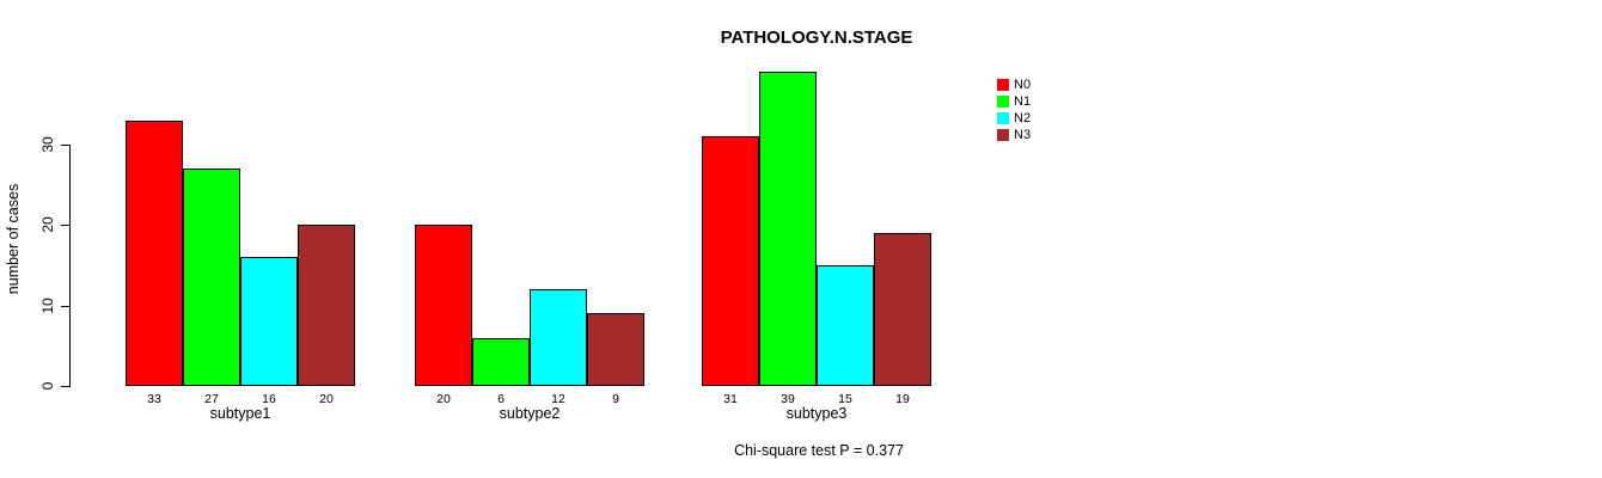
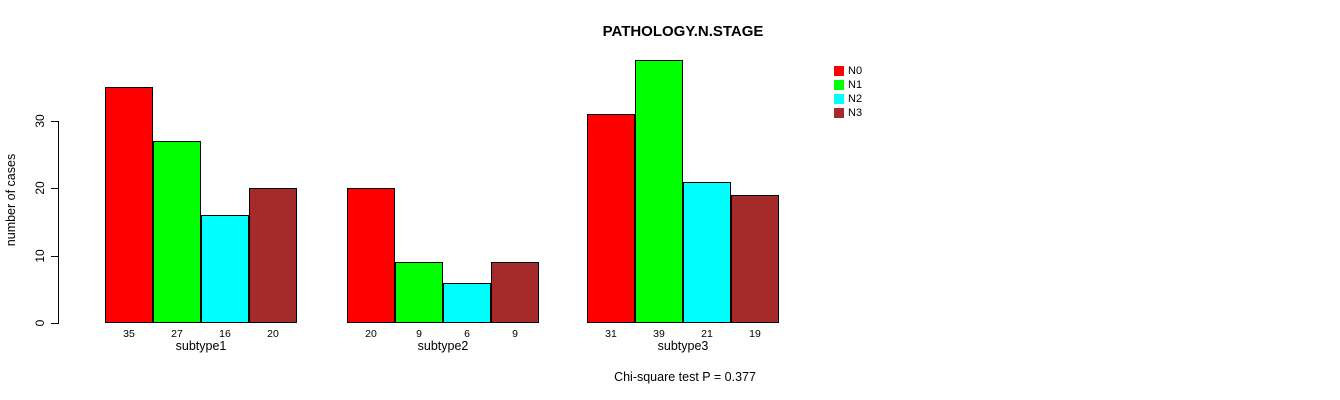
N0/subtype1: 33 -> 35
N1/subtype2: 6 -> 9
N2/subtype2: 12 -> 6
N2/subtype3: 15 -> 21
